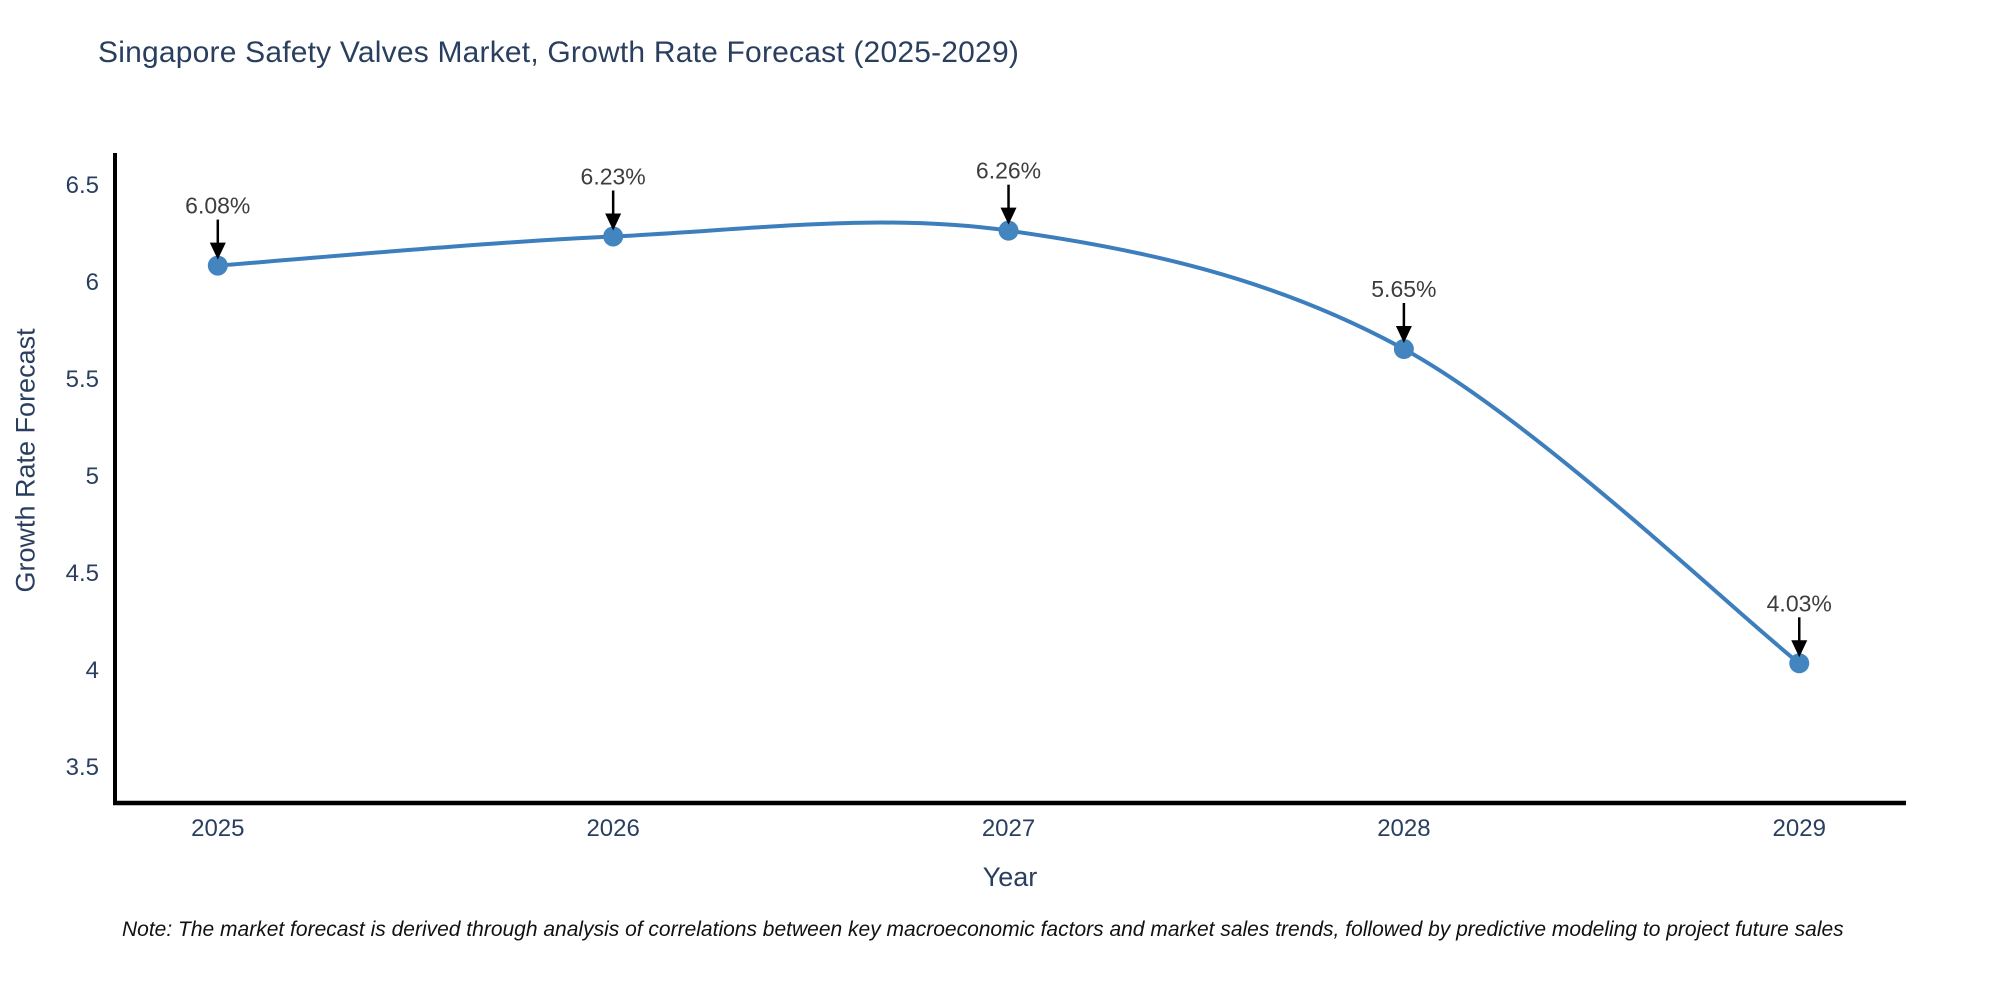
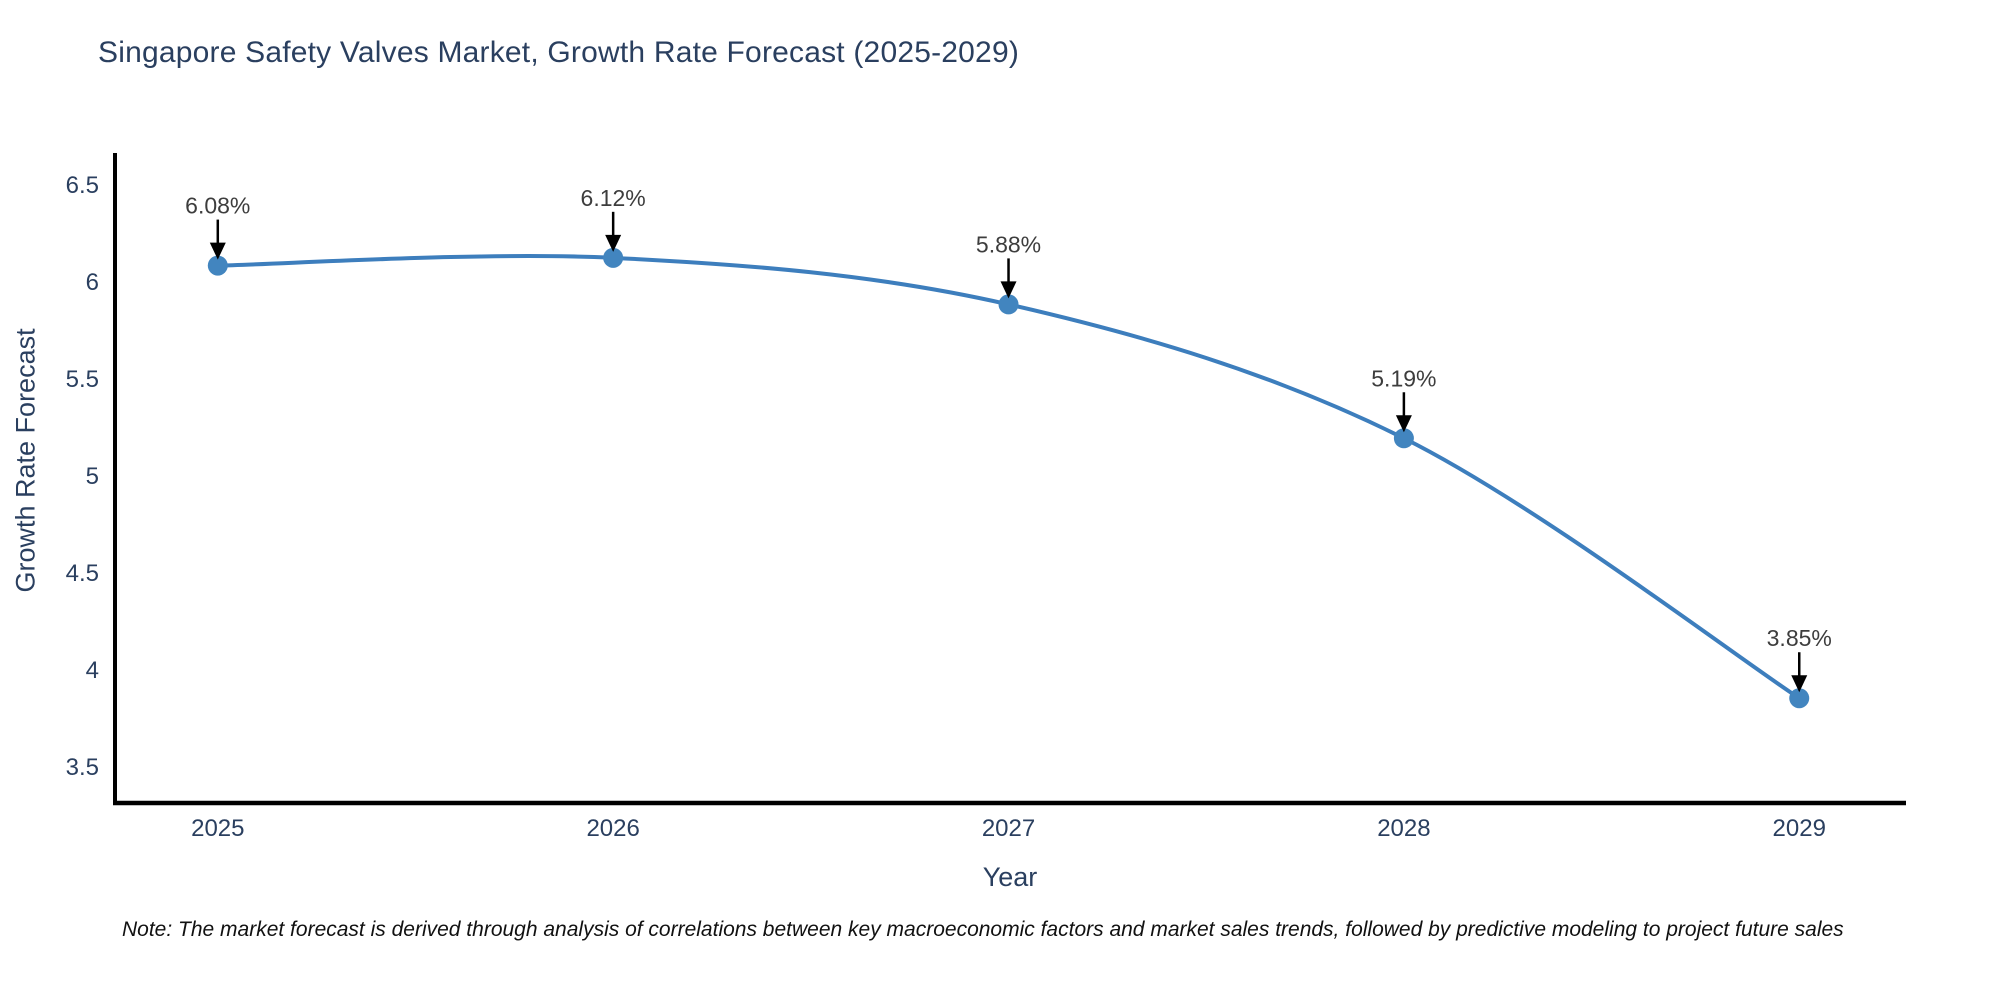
2026: 6.23% -> 6.12%
2027: 6.26% -> 5.88%
2028: 5.65% -> 5.19%
2029: 4.03% -> 3.85%
